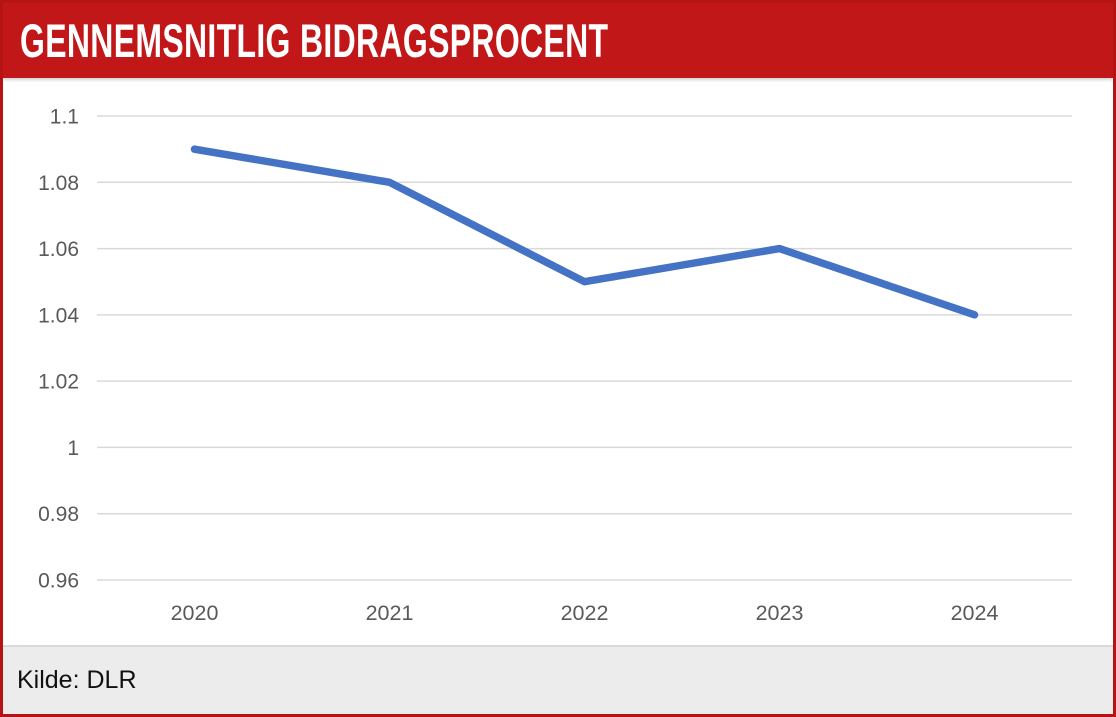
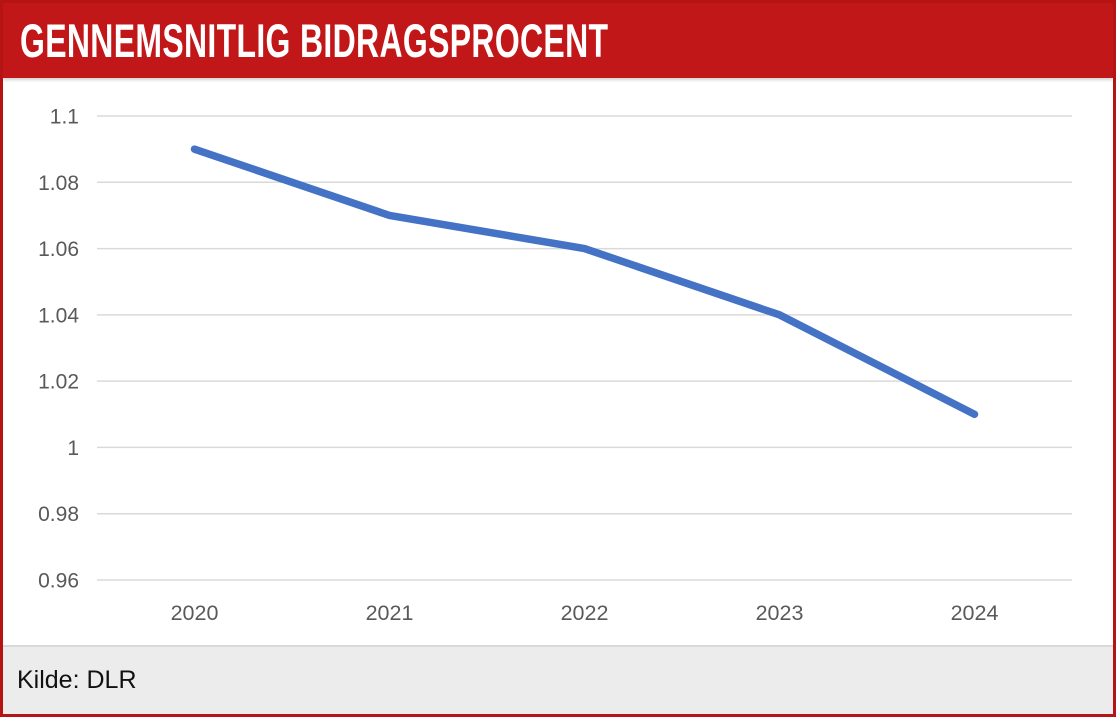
2021: 1.08 -> 1.07
2022: 1.05 -> 1.06
2023: 1.06 -> 1.04
2024: 1.04 -> 1.01
